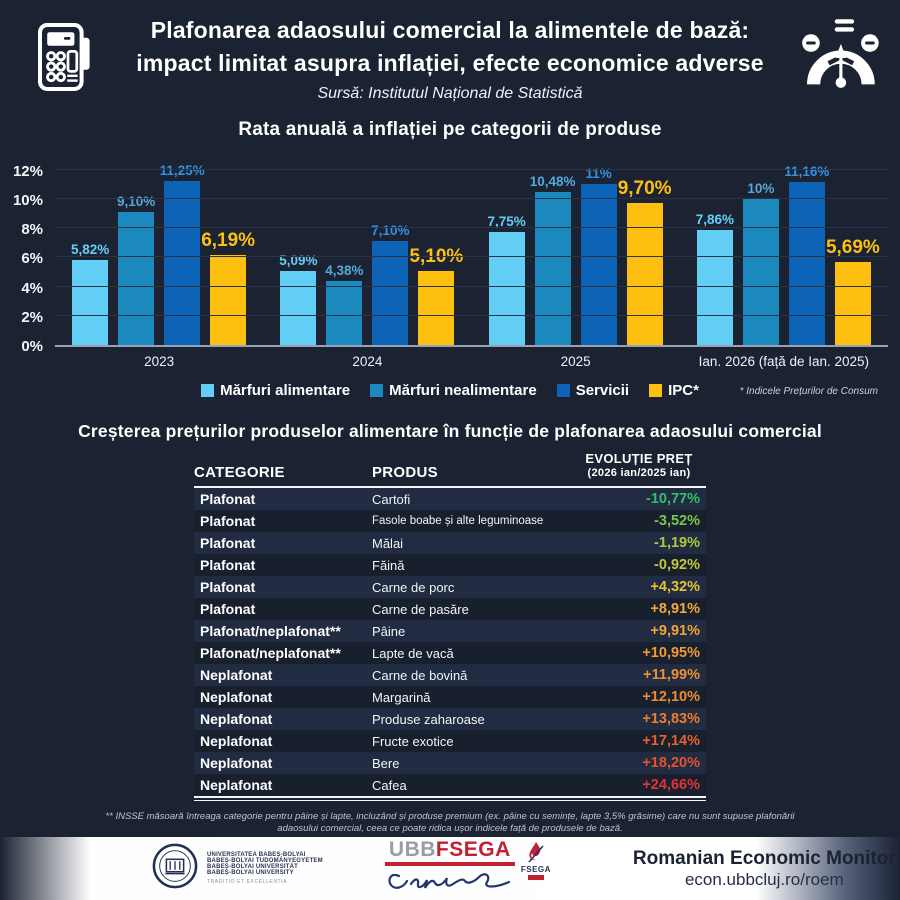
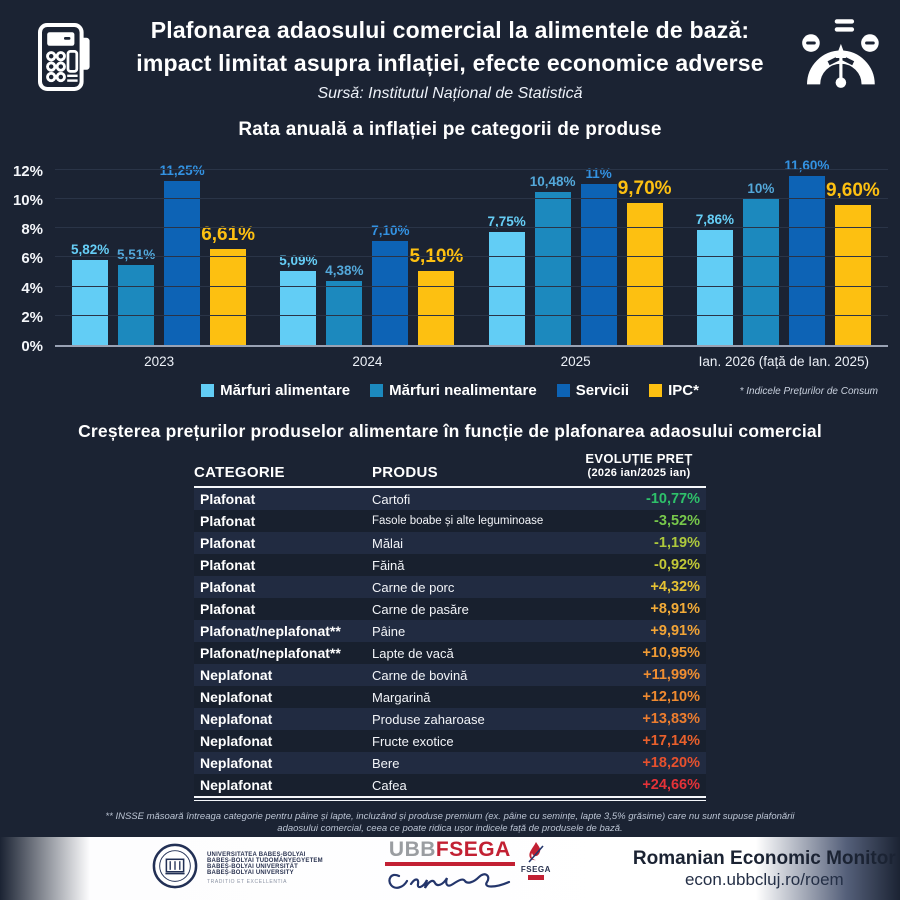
Mărfuri nealimentare/2023: 9,10% -> 5,51%
IPC*/2023: 6,19% -> 6,61%
Servicii/Ian. 2026 (față de Ian. 2025): 11,16% -> 11,60%
IPC*/Ian. 2026 (față de Ian. 2025): 5,69% -> 9,60%
